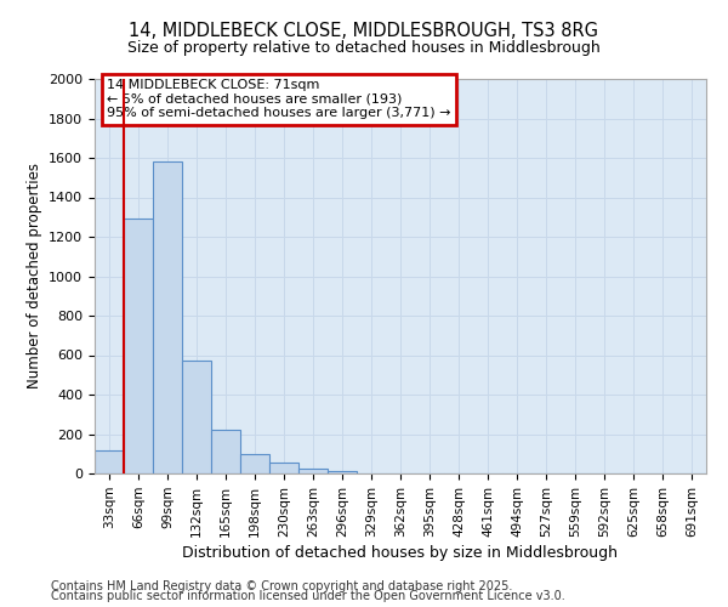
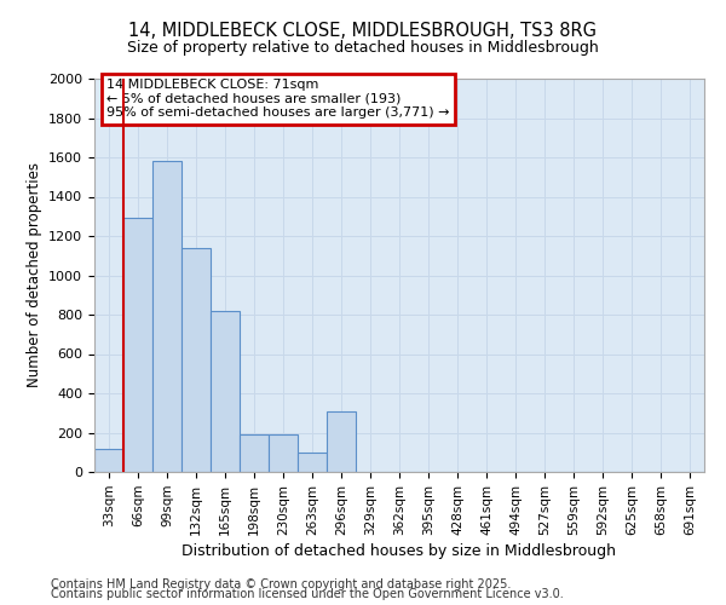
132sqm: 570 -> 1140
165sqm: 220 -> 820
198sqm: 100 -> 190
230sqm: 60 -> 190
263sqm: 20 -> 100
296sqm: 20 -> 310
